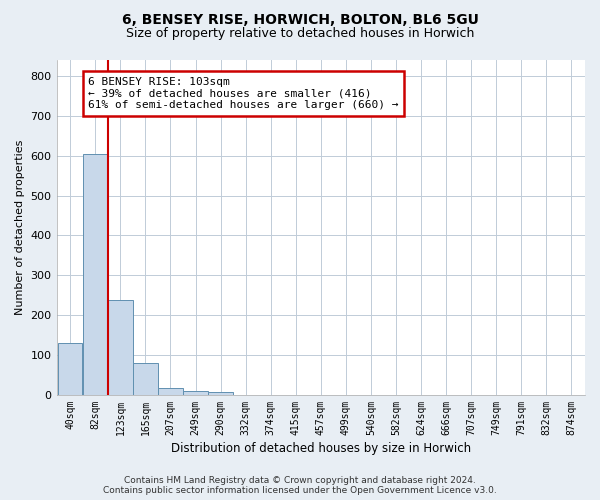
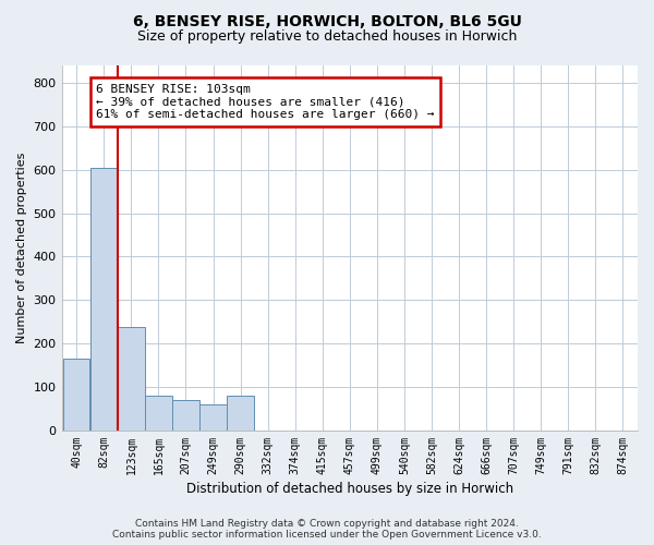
40sqm: 130 -> 165
207sqm: 18 -> 70
249sqm: 10 -> 60
290sqm: 8 -> 80
